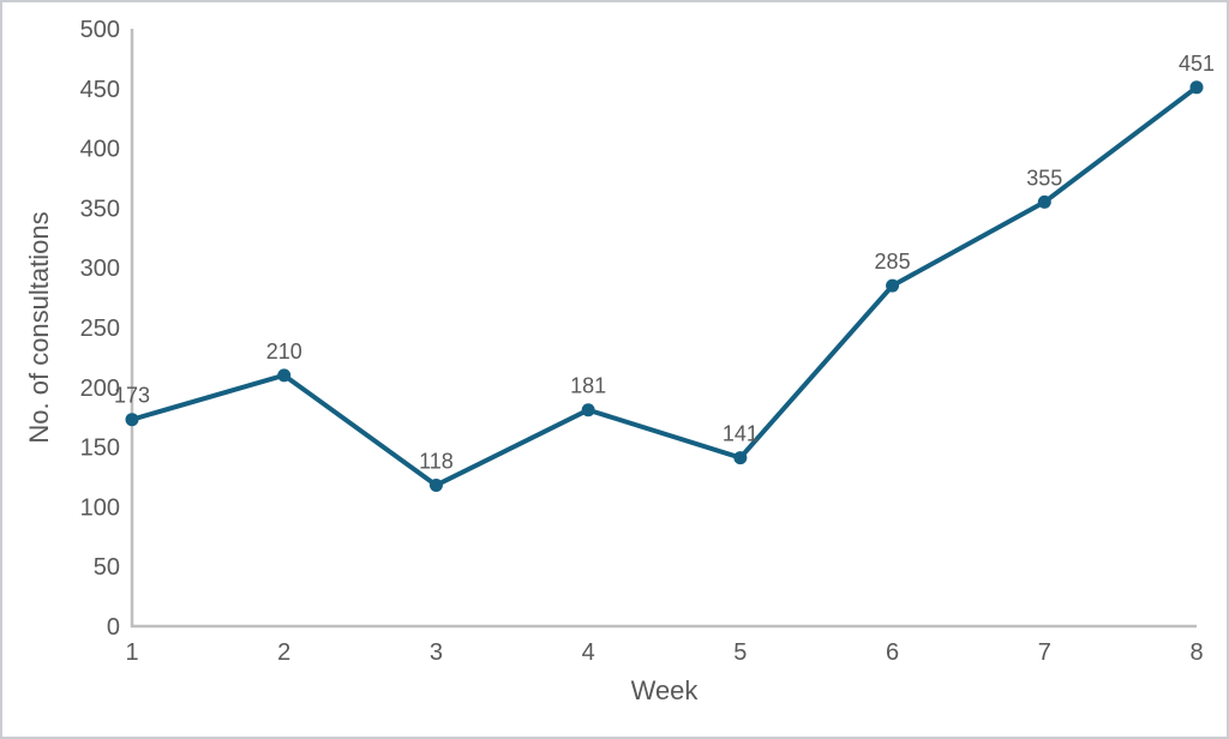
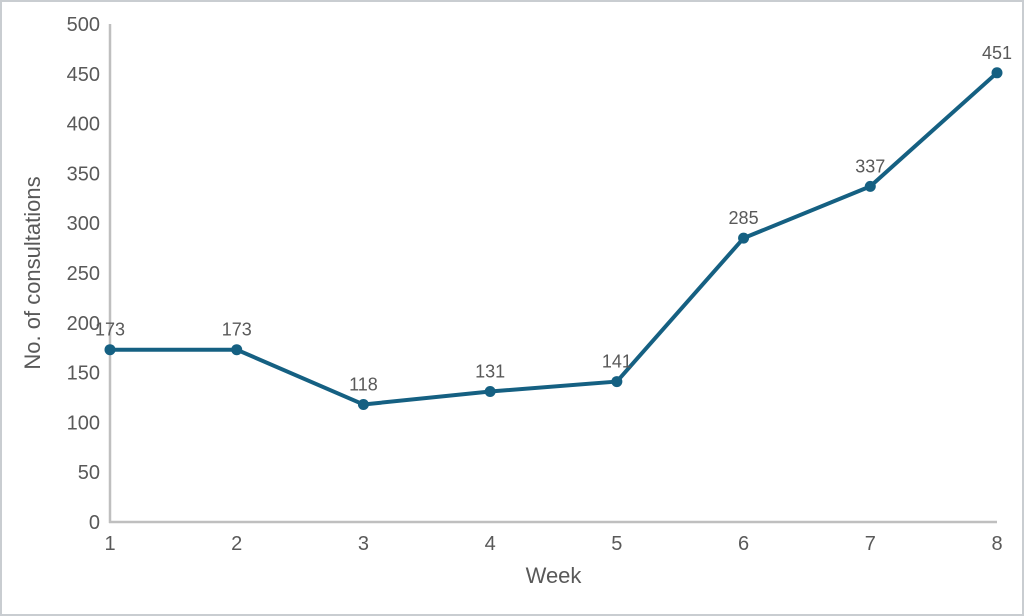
2: 210 -> 173
4: 181 -> 131
7: 355 -> 337
